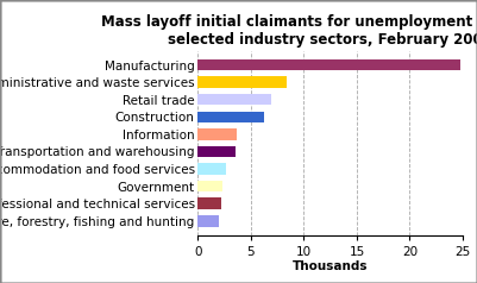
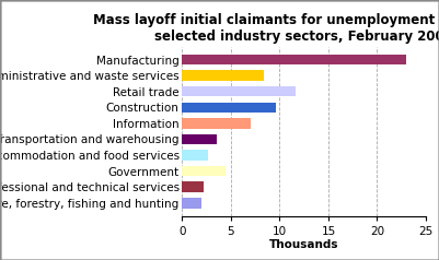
Manufacturing: 24.8 -> 23.0
Retail trade: 6.9 -> 11.6
Construction: 6.2 -> 9.6
Information: 3.7 -> 7.0
Government: 2.3 -> 4.4
